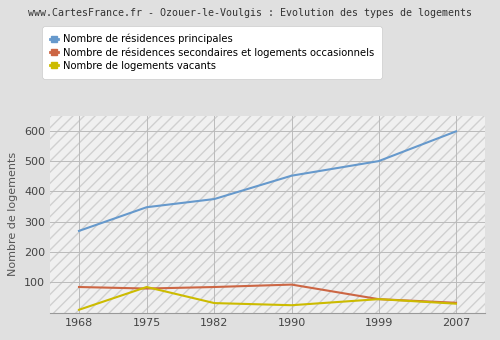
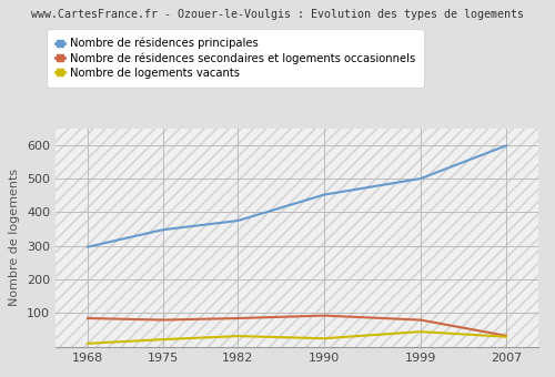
Nombre de résidences principales/1968: 270 -> 297
Nombre de logements vacants/1975: 85 -> 22
Nombre de résidences secondaires et logements occasionnels/1999: 45 -> 80
